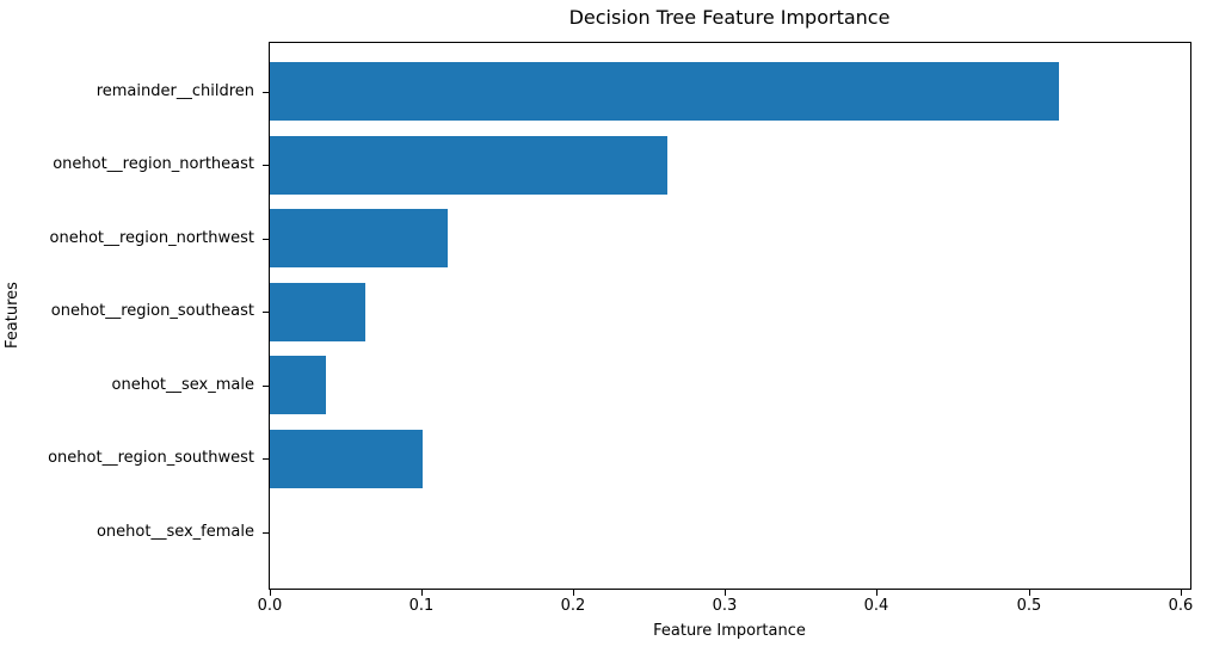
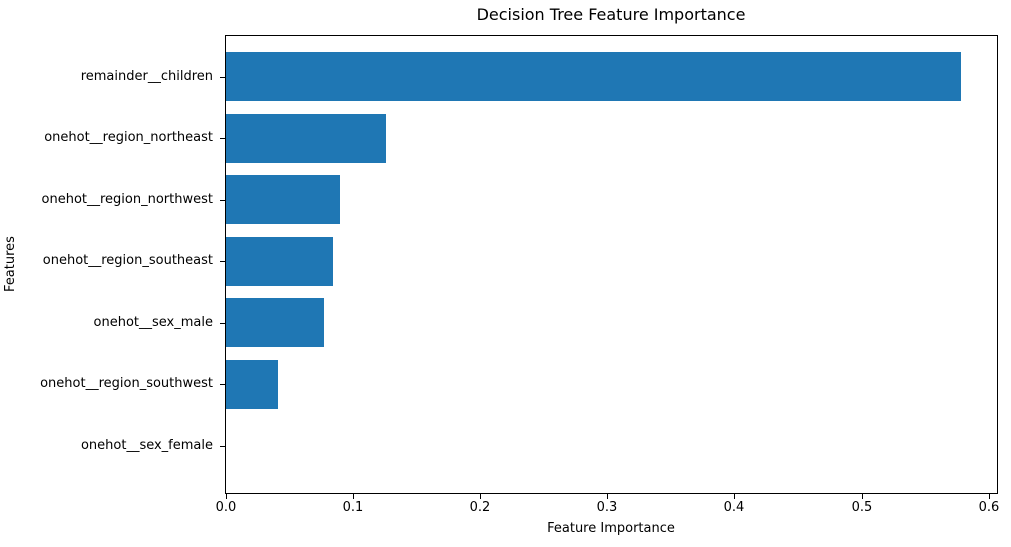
remainder__children: 0.520 -> 0.578
onehot__region_northeast: 0.262 -> 0.126
onehot__region_northwest: 0.117 -> 0.090
onehot__region_southeast: 0.063 -> 0.084
onehot__sex_male: 0.037 -> 0.077
onehot__region_southwest: 0.101 -> 0.041
